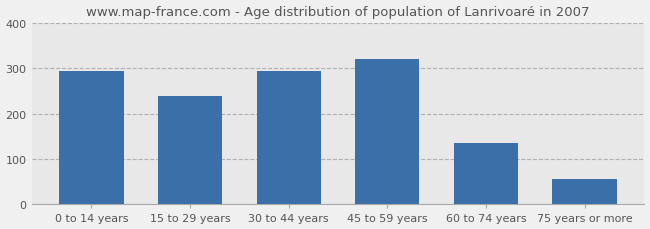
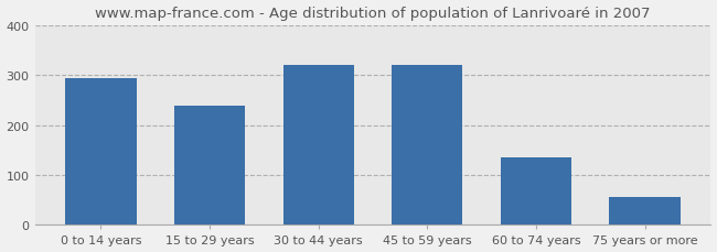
30 to 44 years: 295 -> 320
